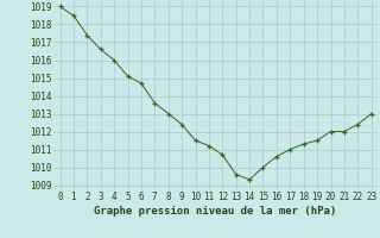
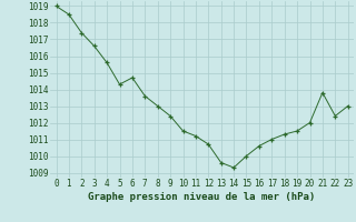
4: 1016.0 -> 1015.6
5: 1015.1 -> 1014.3
21: 1012.0 -> 1013.8
